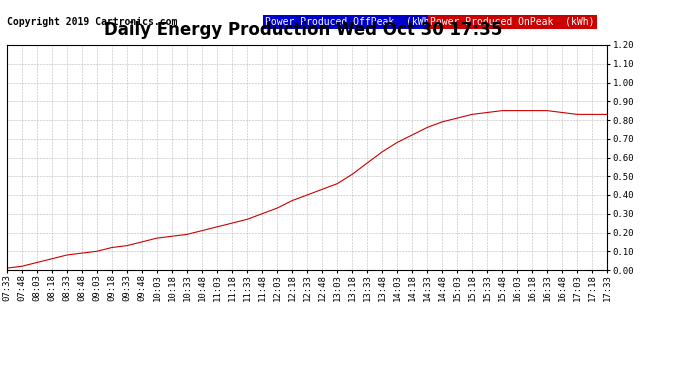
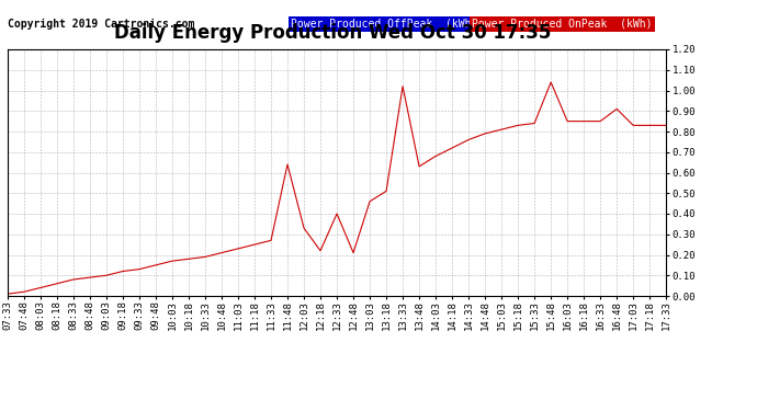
11:48: 0.30 -> 0.64
12:18: 0.37 -> 0.22
12:48: 0.43 -> 0.21
13:33: 0.57 -> 1.02
15:48: 0.85 -> 1.04
16:48: 0.84 -> 0.91
